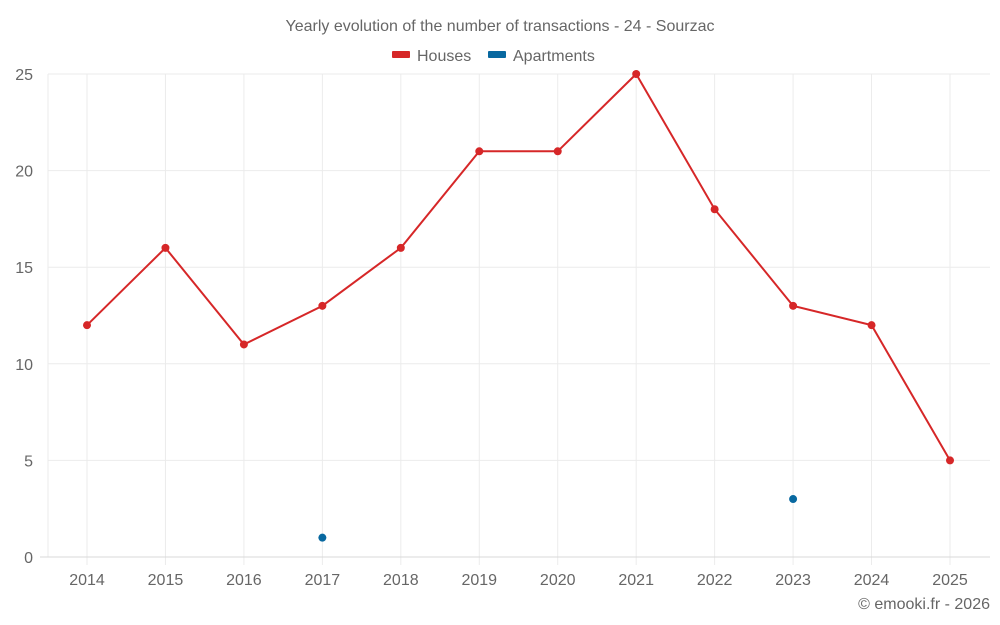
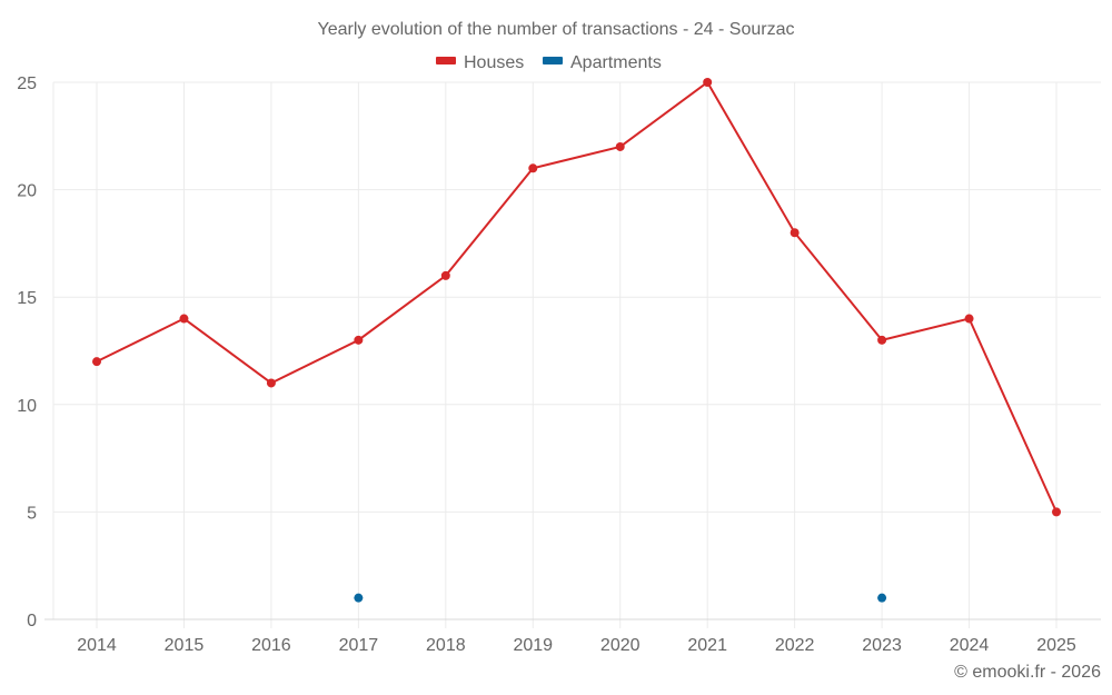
Houses/2015: 16 -> 14
Houses/2020: 21 -> 22
Apartments/2023: 3 -> 1
Houses/2024: 12 -> 14
